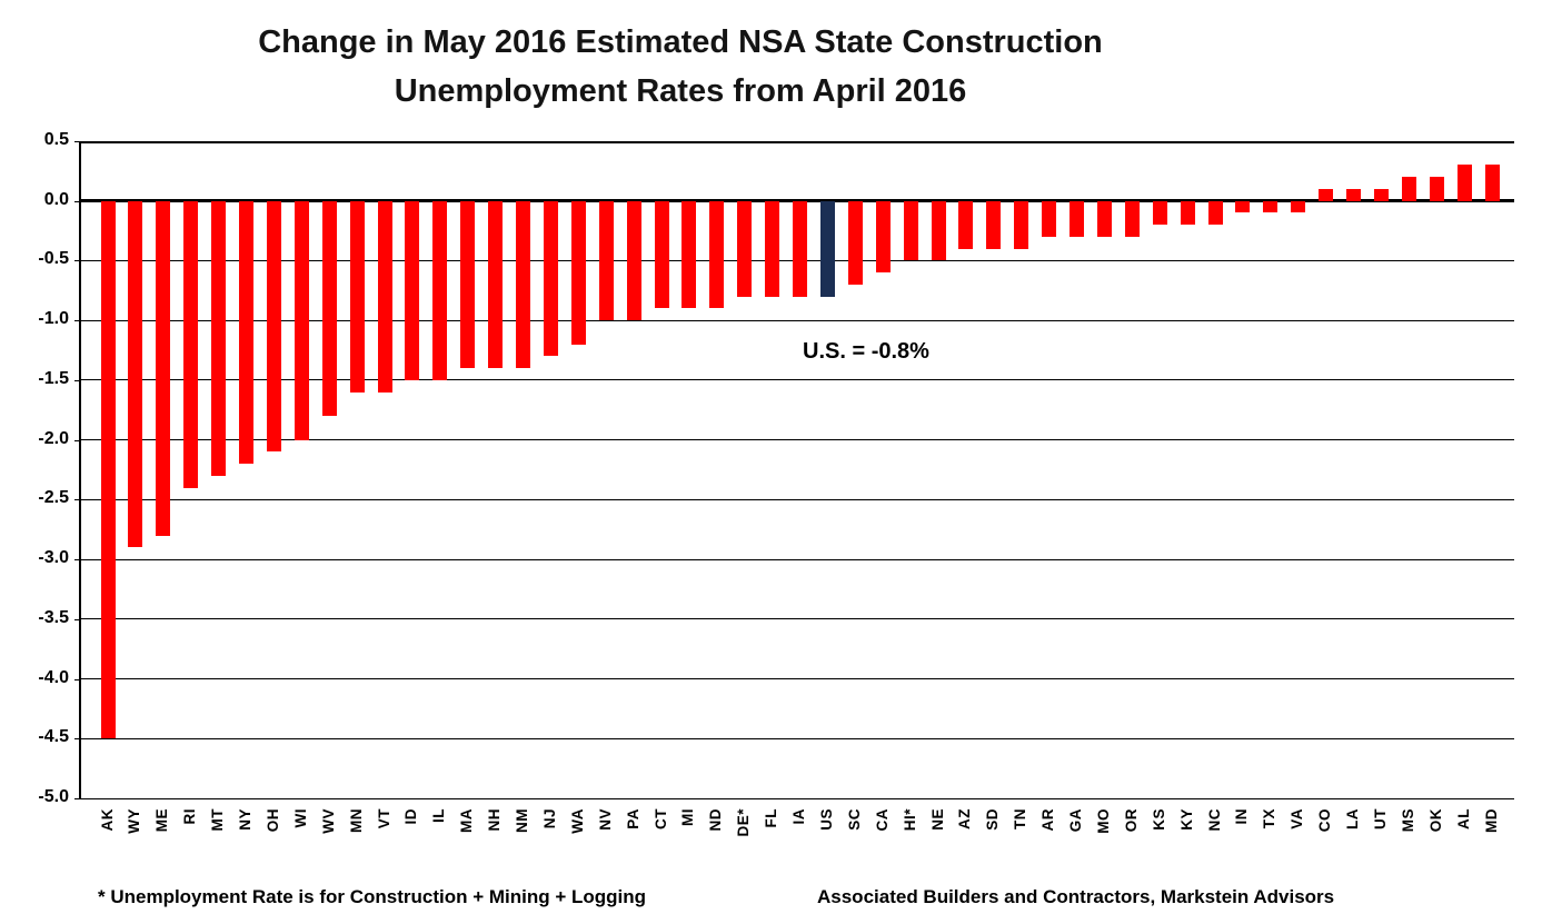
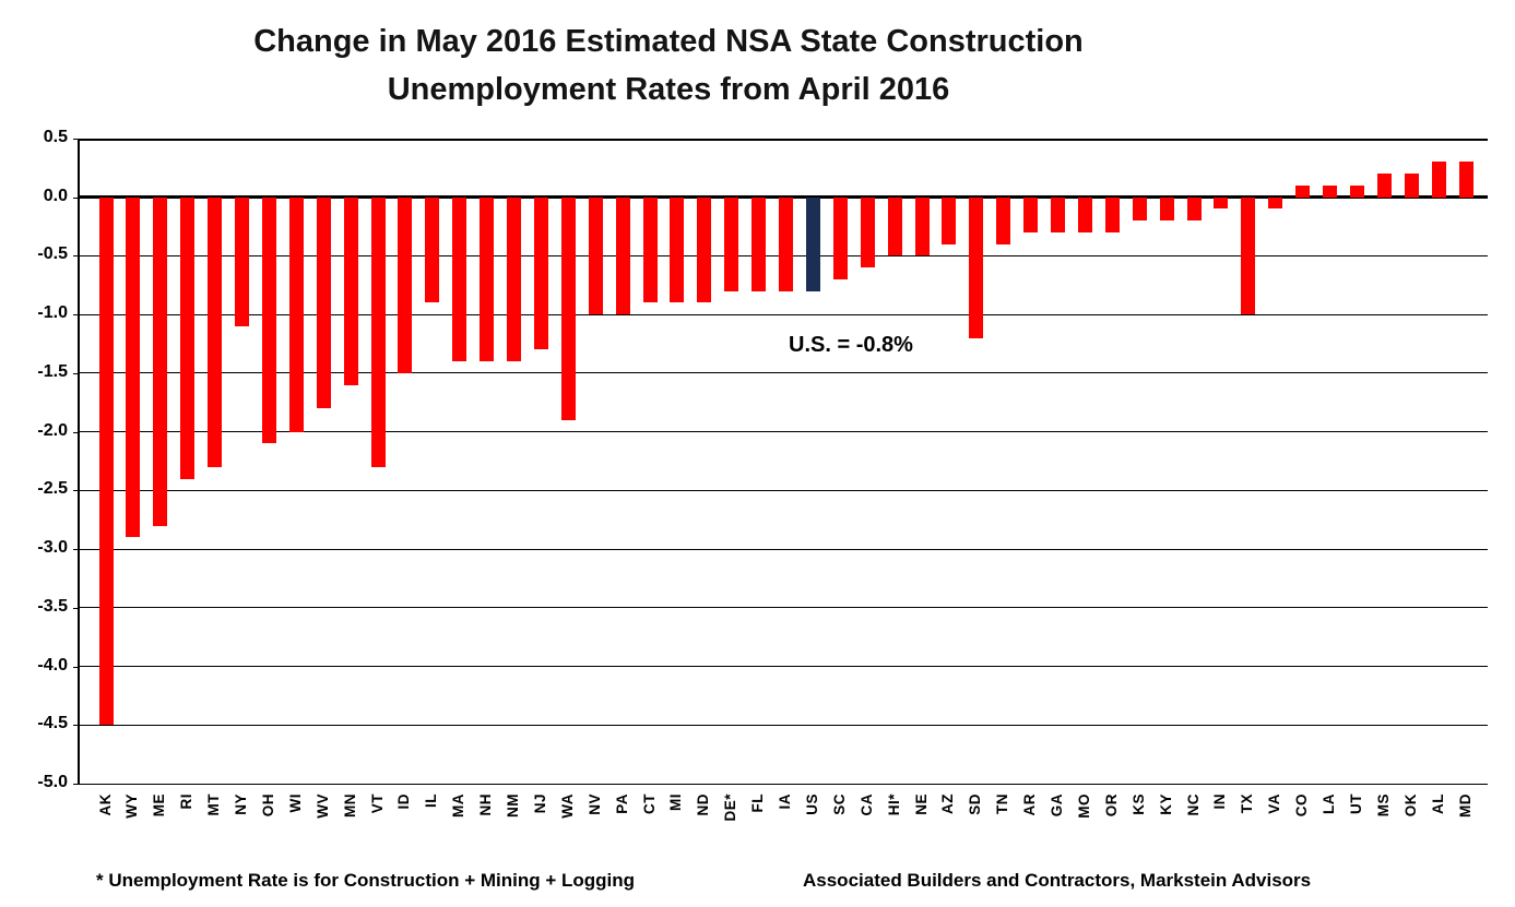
NY: -2.2 -> -1.1
VT: -1.6 -> -2.3
IL: -1.5 -> -0.9
WA: -1.2 -> -1.9
SD: -0.4 -> -1.2
TX: -0.1 -> -1.0
